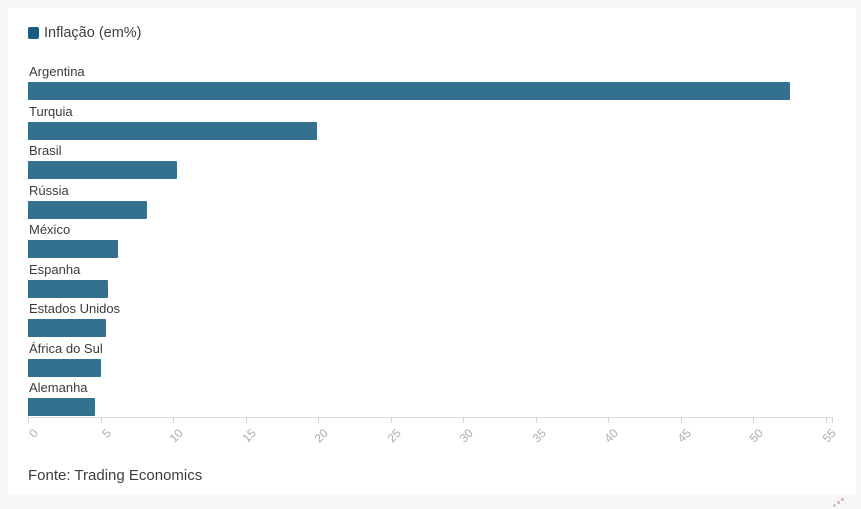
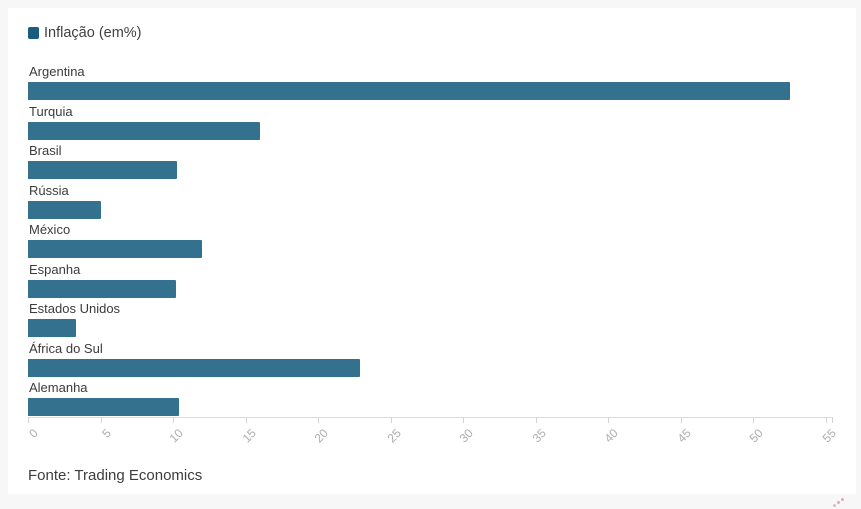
Turquia: 19.9 -> 16.0
Rússia: 8.2 -> 5.0
México: 6.2 -> 12.0
Espanha: 5.5 -> 10.2
Estados Unidos: 5.4 -> 3.3
África do Sul: 5.0 -> 22.9
Alemanha: 4.6 -> 10.4
